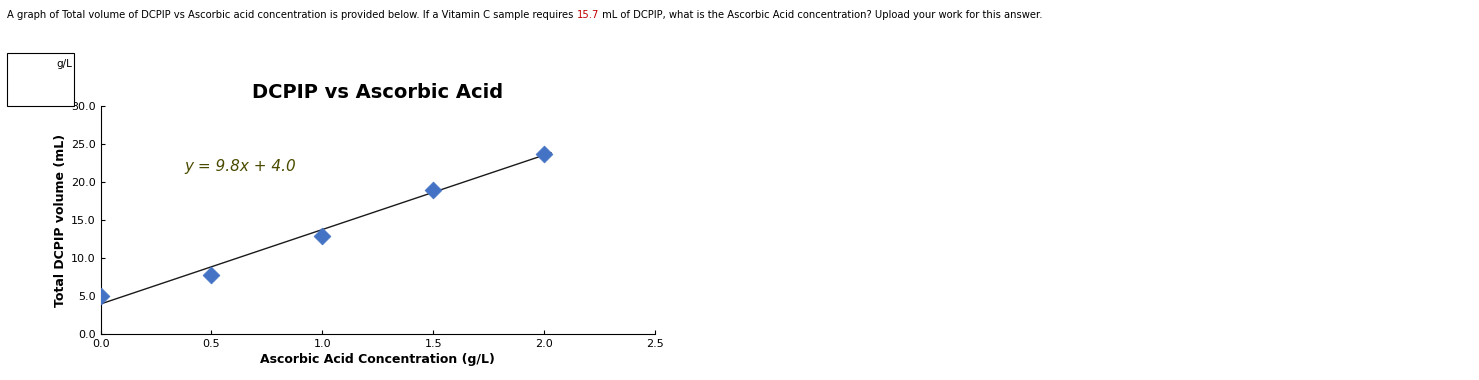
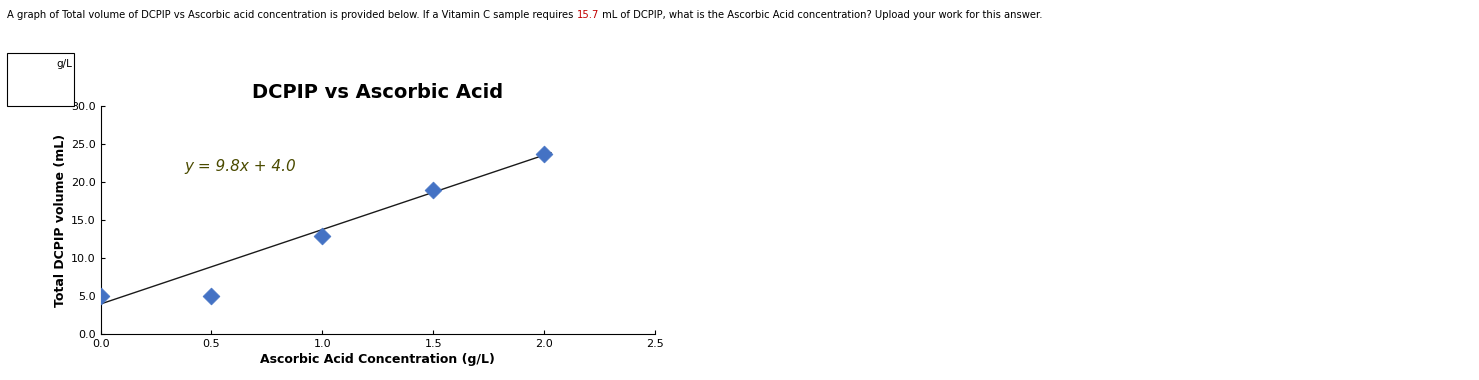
0.5: 7.8 -> 5.0
